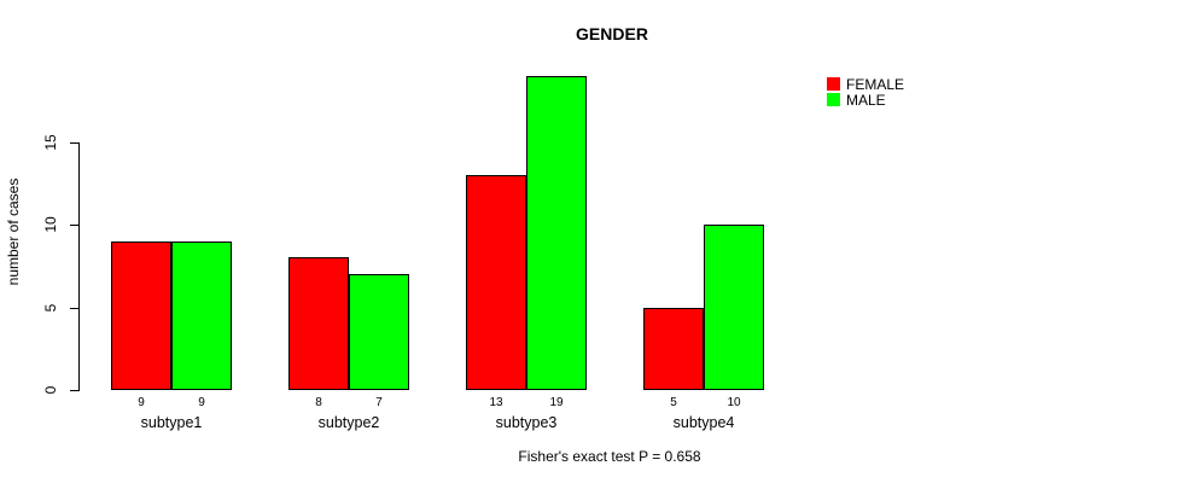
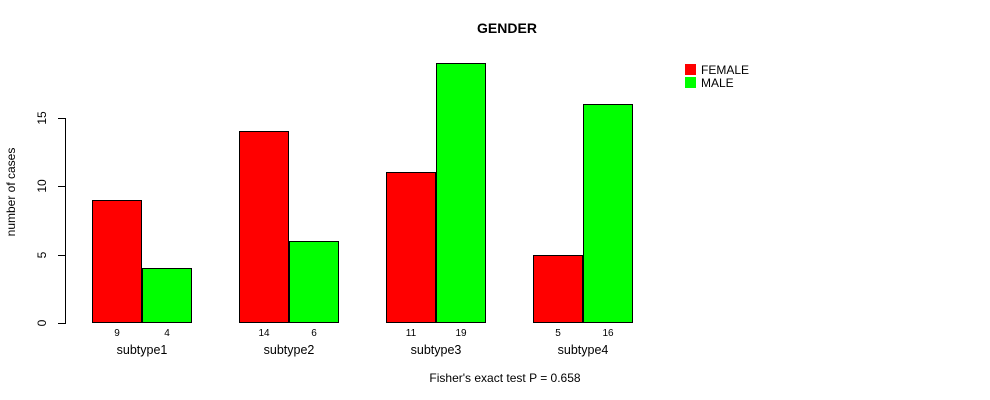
MALE/subtype1: 9 -> 4
FEMALE/subtype2: 8 -> 14
MALE/subtype2: 7 -> 6
FEMALE/subtype3: 13 -> 11
MALE/subtype4: 10 -> 16
